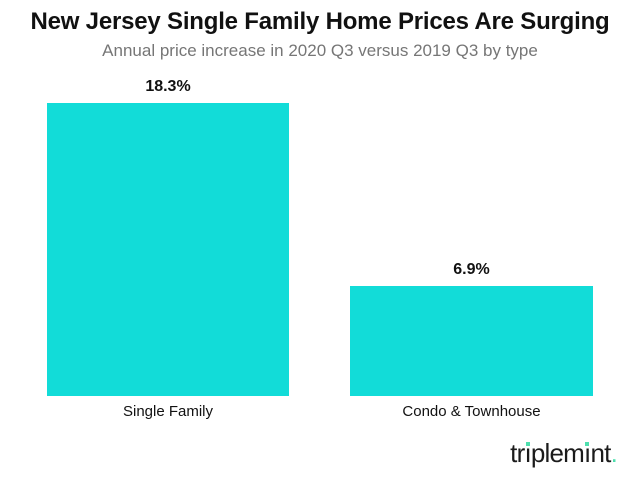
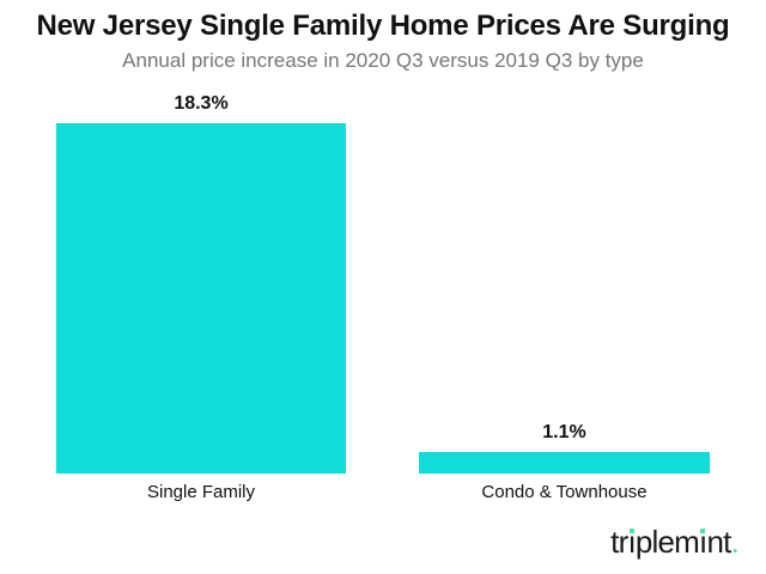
Condo & Townhouse: 6.9% -> 1.1%
